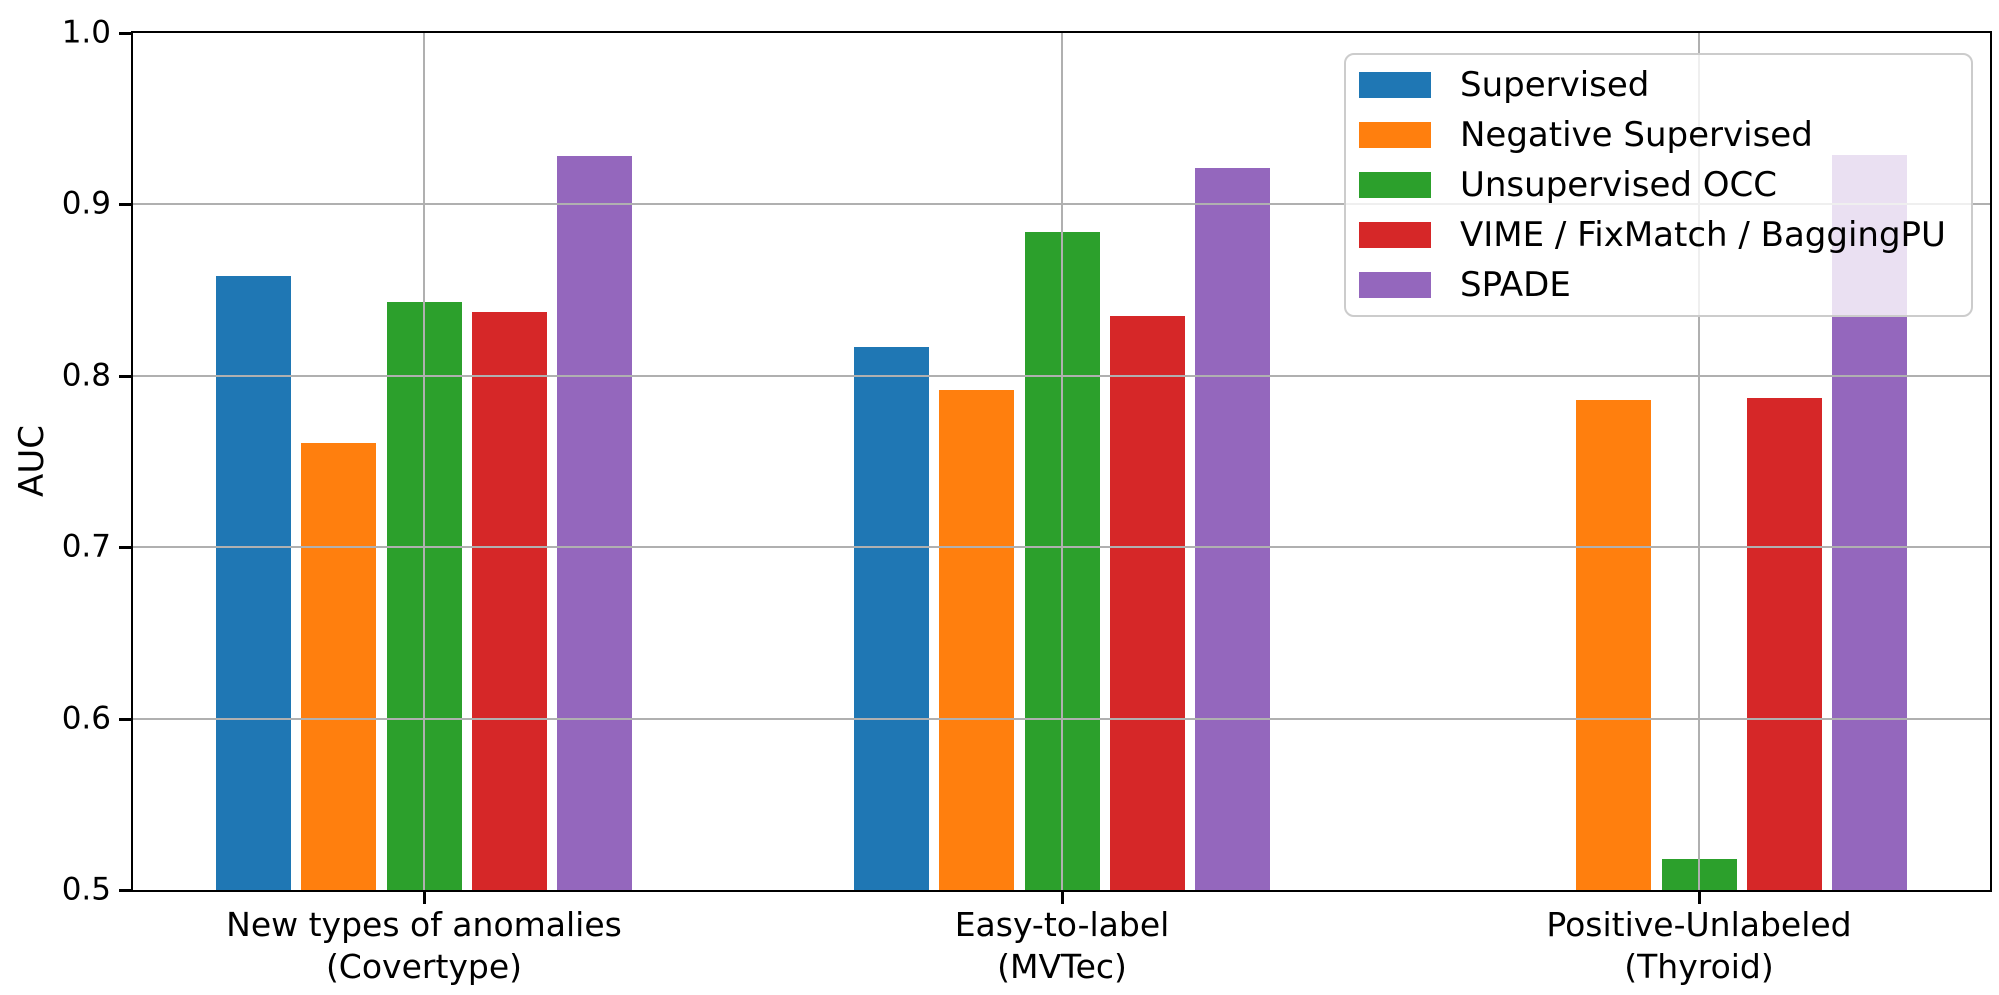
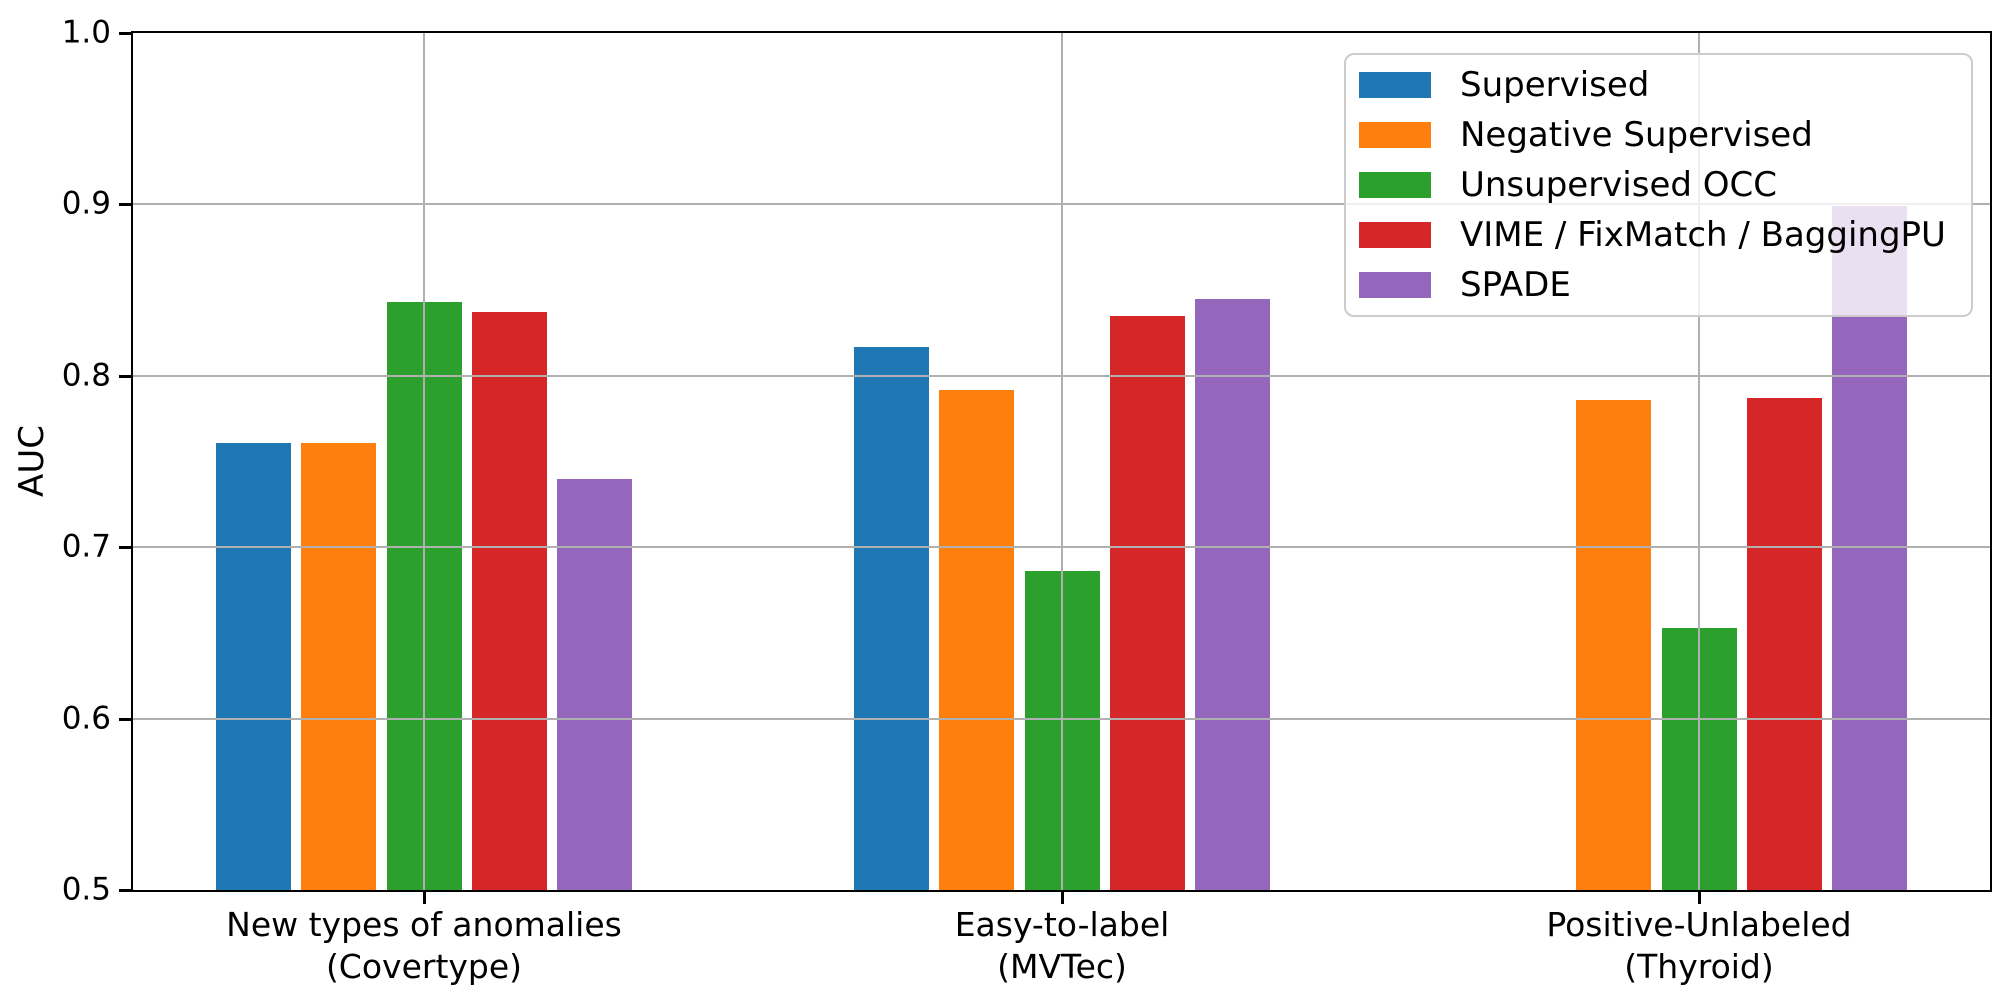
Supervised/New types of anomalies (Covertype): 0.858 -> 0.761
SPADE/New types of anomalies (Covertype): 0.928 -> 0.740
Unsupervised OCC/Easy-to-label (MVTec): 0.884 -> 0.686
SPADE/Easy-to-label (MVTec): 0.921 -> 0.845
Unsupervised OCC/Positive-Unlabeled (Thyroid): 0.518 -> 0.653
SPADE/Positive-Unlabeled (Thyroid): 0.929 -> 0.899
